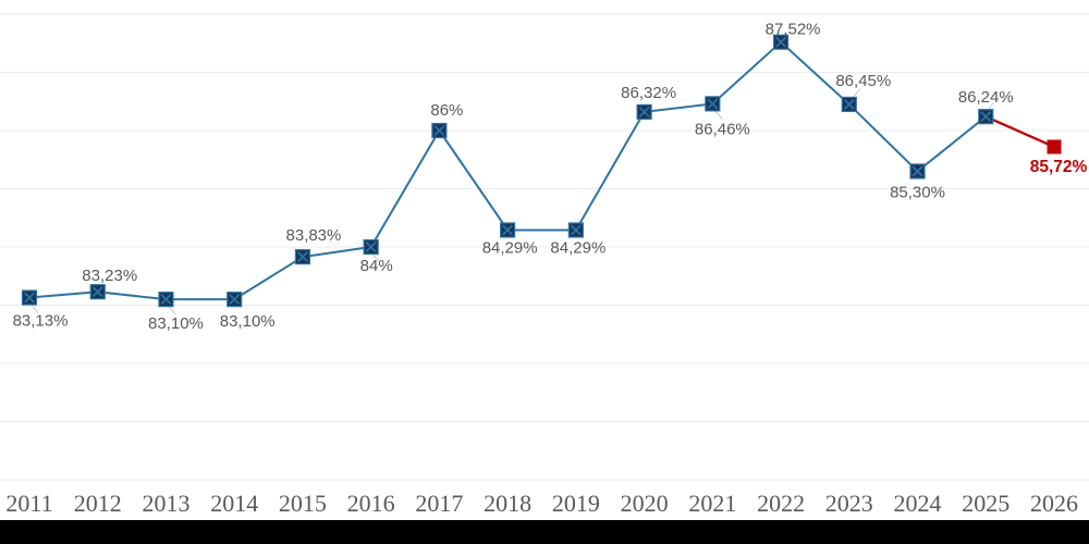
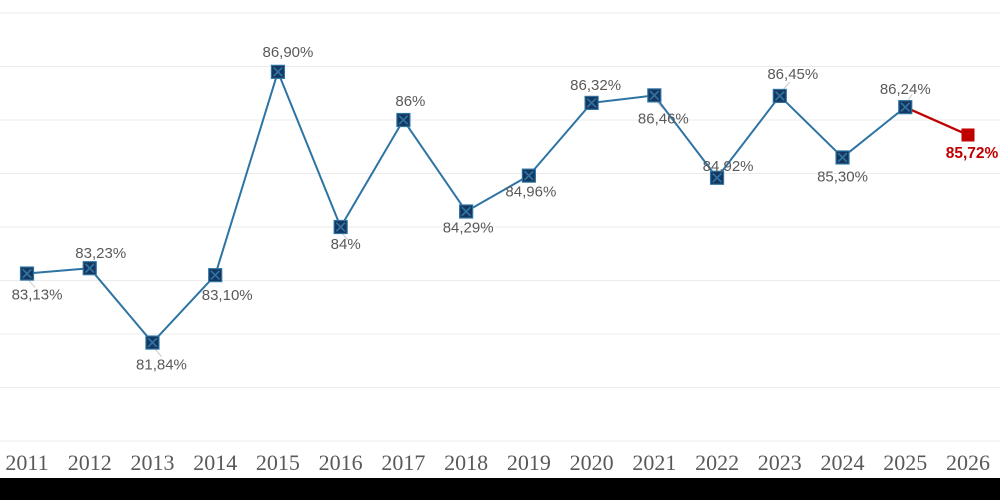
2013: 83,10% -> 81,84%
2015: 83,83% -> 86,90%
2019: 84,29% -> 84,96%
2022: 87,52% -> 84,92%
